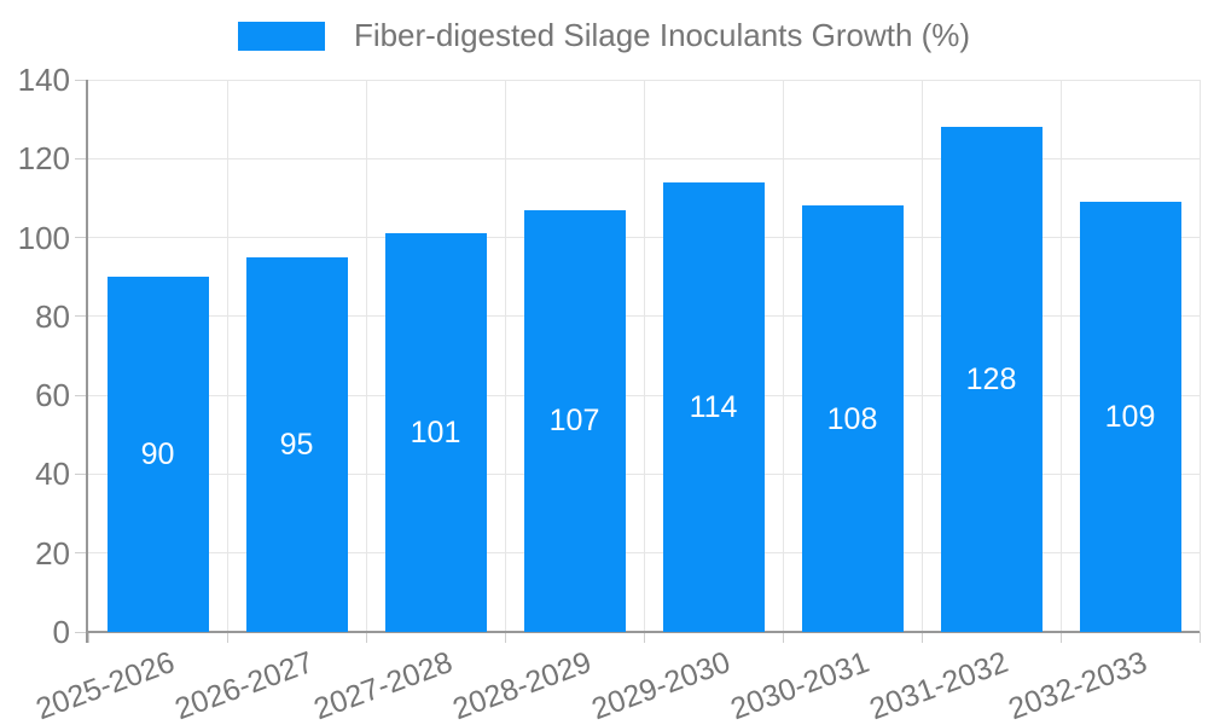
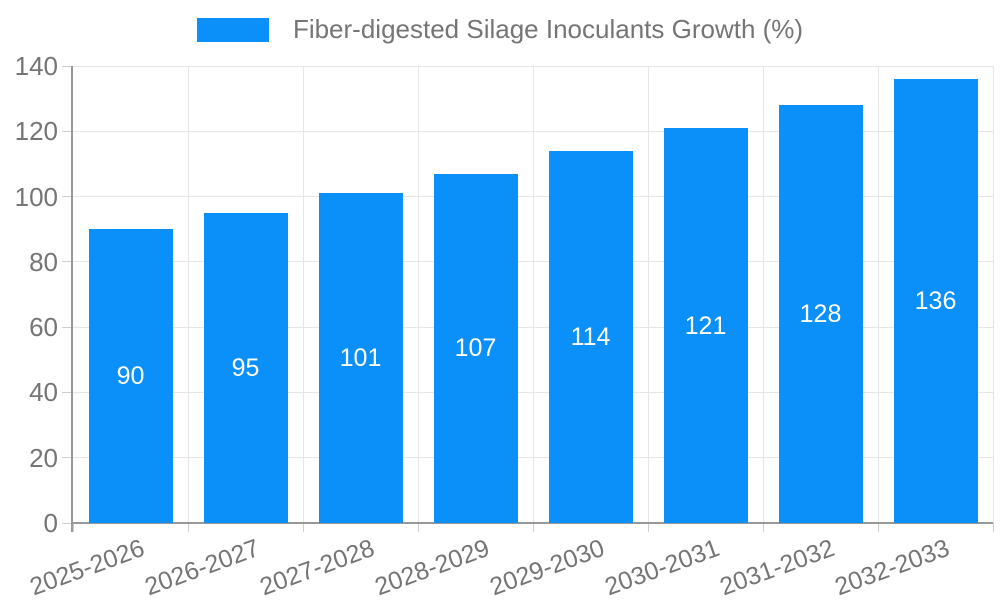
2030-2031: 108 -> 121
2032-2033: 109 -> 136
